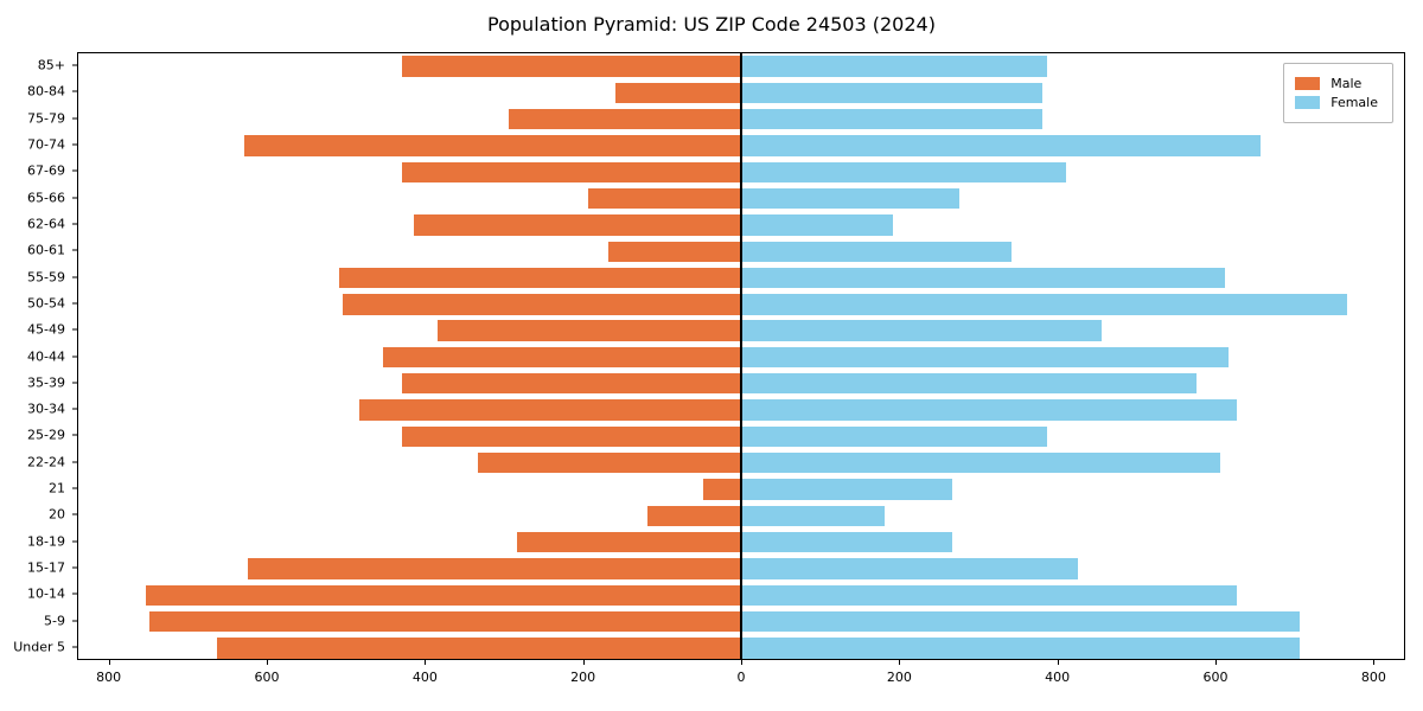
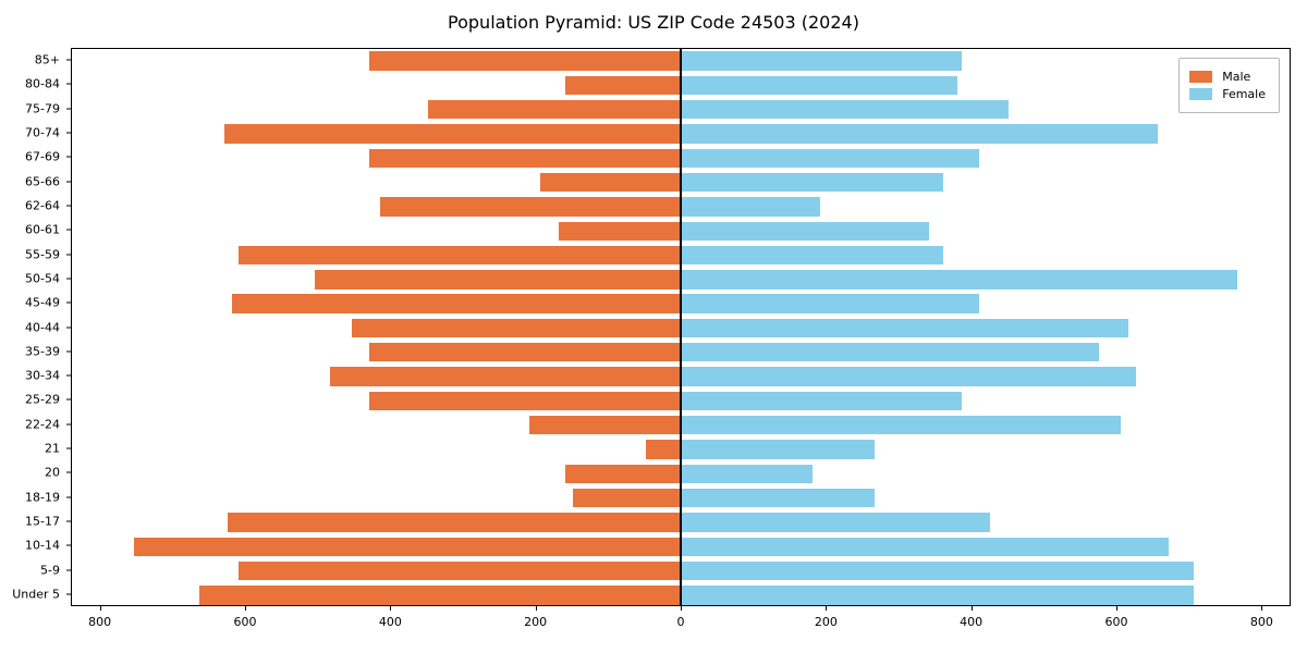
Male/75-79: 300 -> 350
Female/75-79: 380 -> 450
Female/65-66: 280 -> 360
Male/55-59: 510 -> 610
Female/55-59: 610 -> 360
Male/45-49: 380 -> 620
Female/45-49: 460 -> 410
Male/22-24: 340 -> 210
Male/20: 120 -> 160
Male/18-19: 280 -> 150
Female/10-14: 620 -> 670
Male/5-9: 750 -> 610
